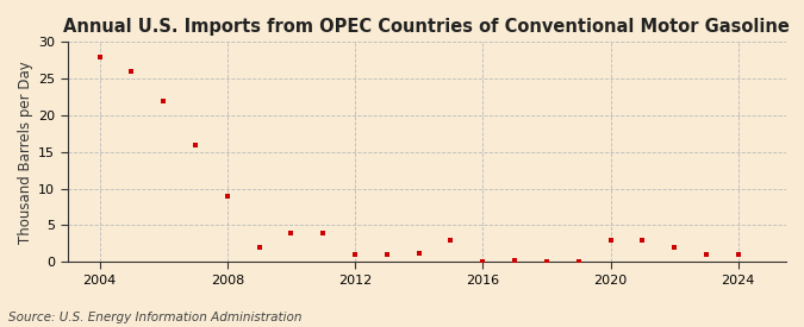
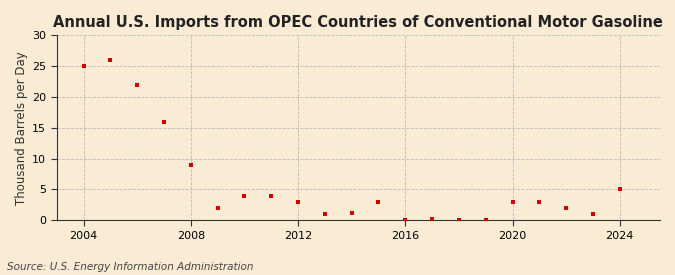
2004: 28.0 -> 25.0
2012: 1.0 -> 3.0
2024: 1.0 -> 5.0
